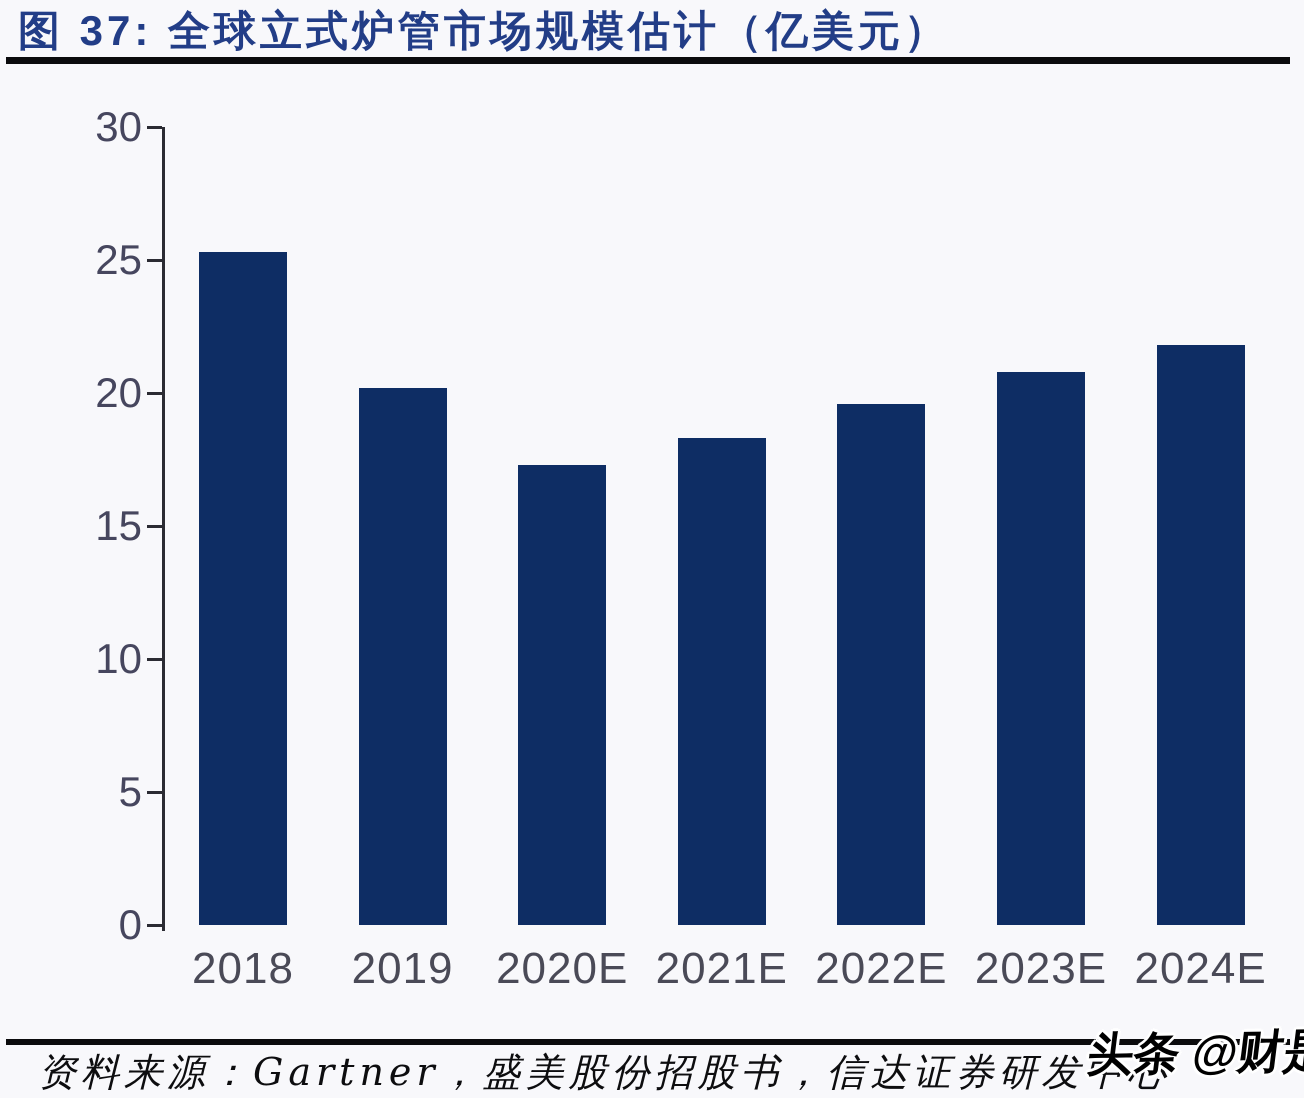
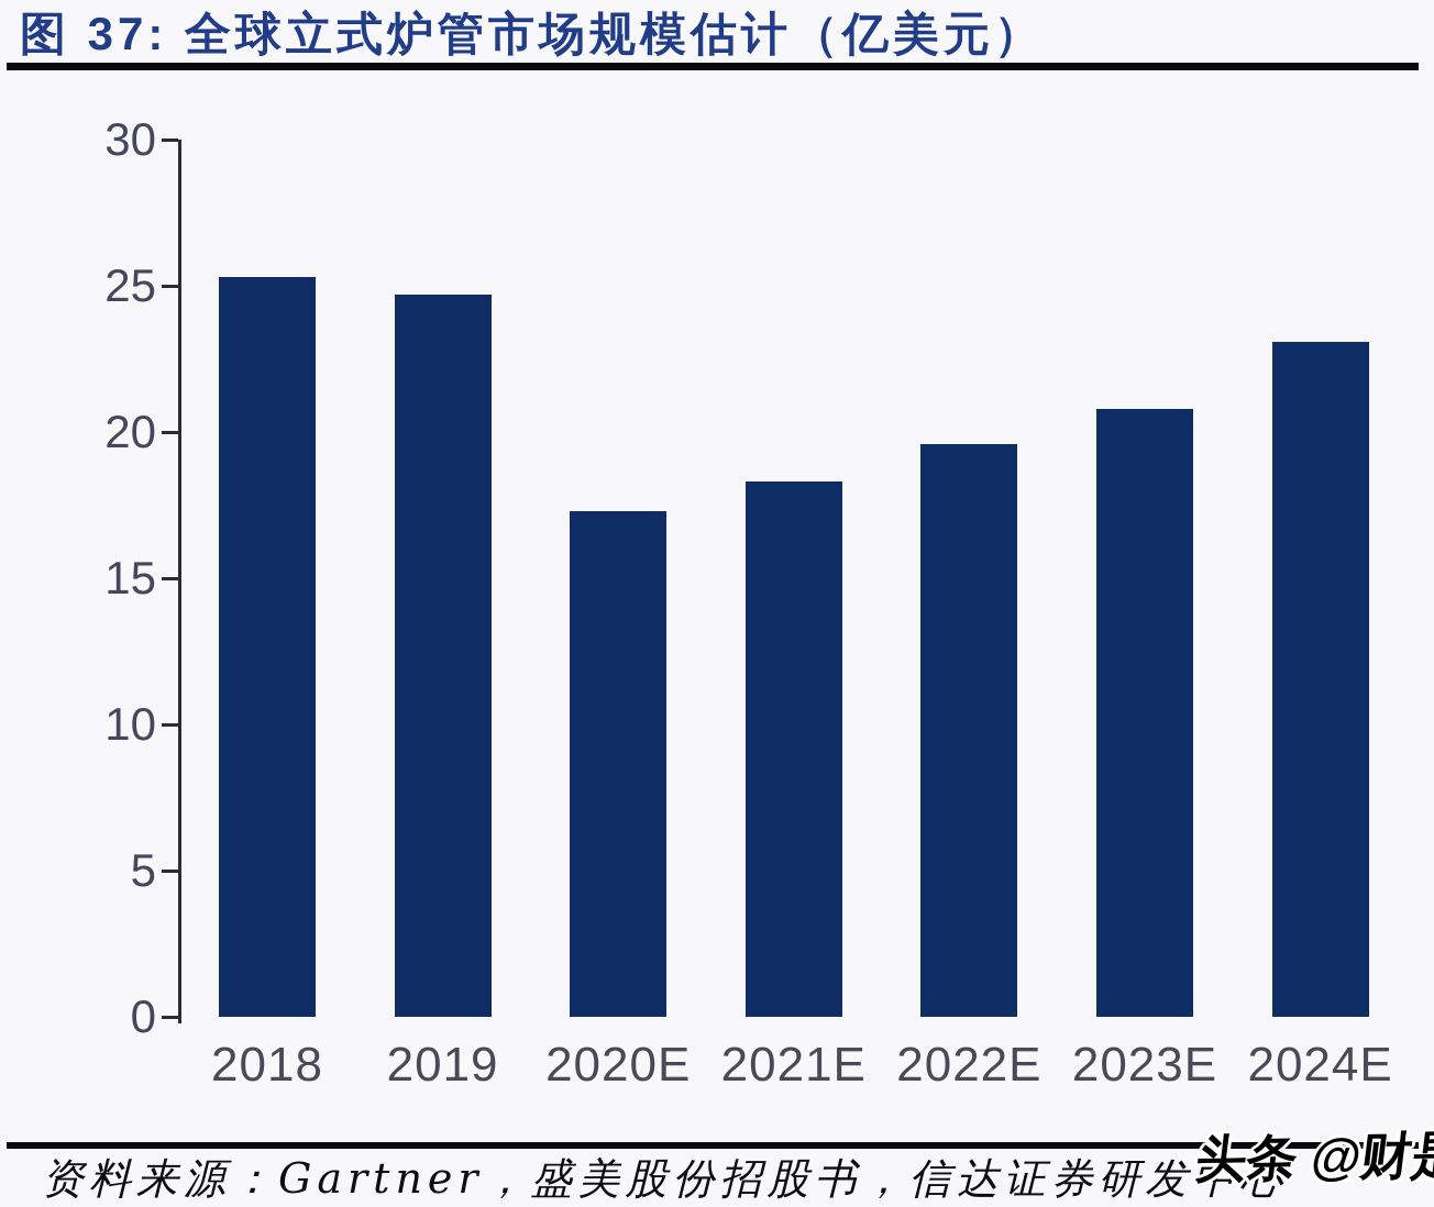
2019: 20.2 -> 24.7
2024E: 21.8 -> 23.1
